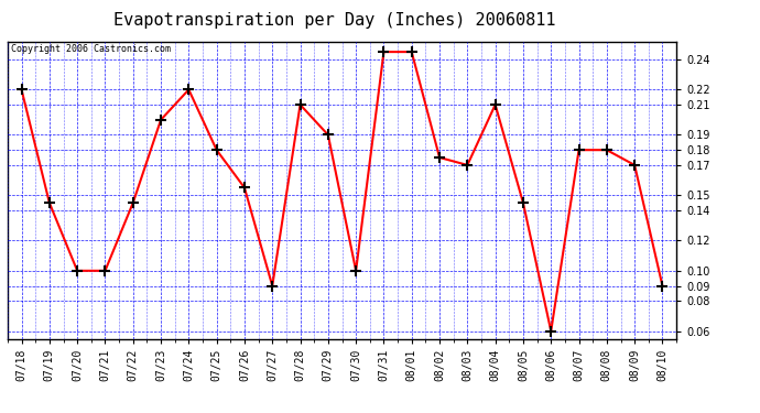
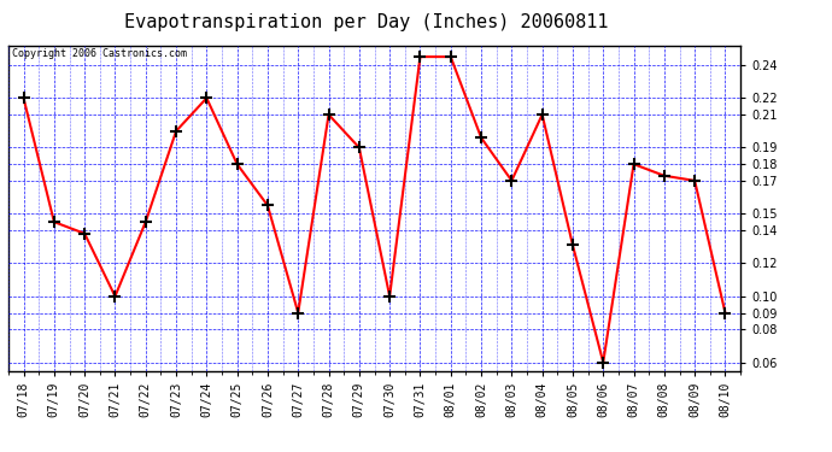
07/20: 0.100 -> 0.138
08/02: 0.175 -> 0.196
08/05: 0.145 -> 0.131
08/08: 0.180 -> 0.173
